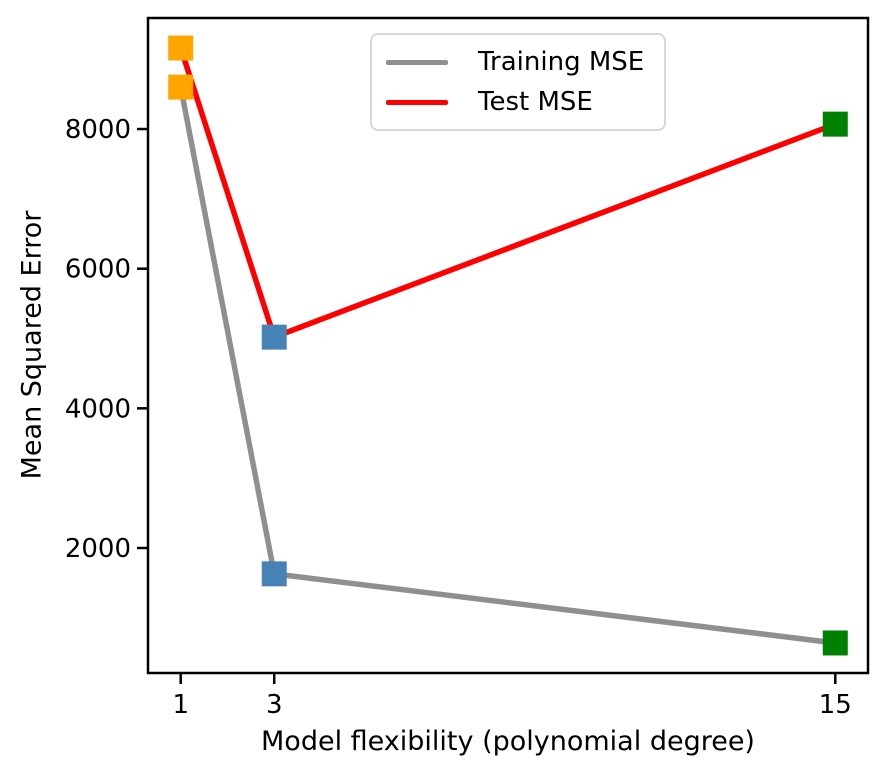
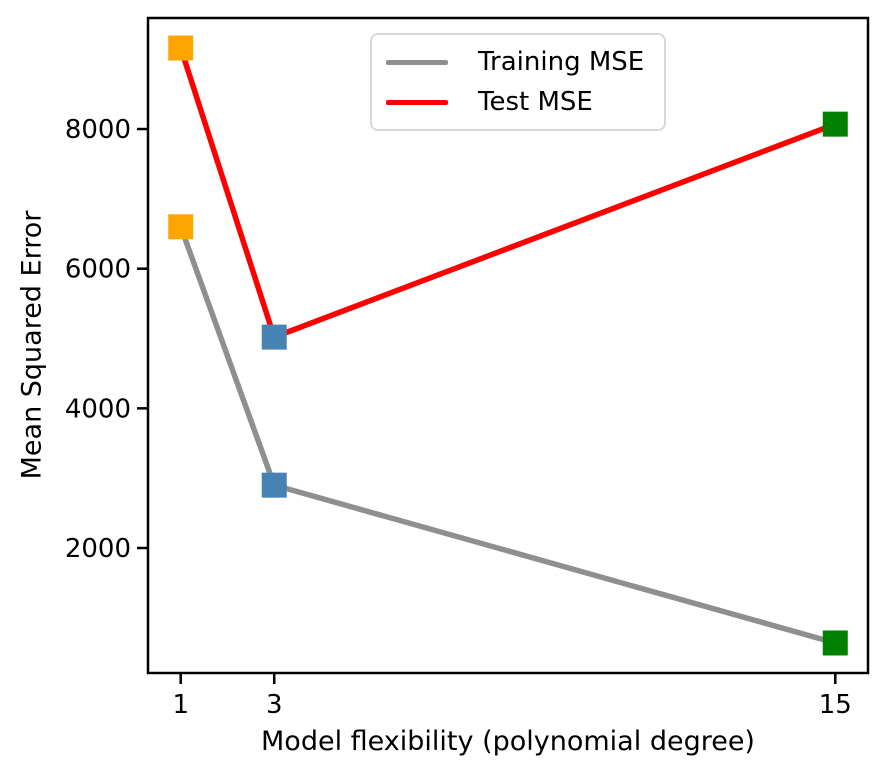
Training MSE/1: 8600 -> 6600
Training MSE/3: 1600 -> 2900
